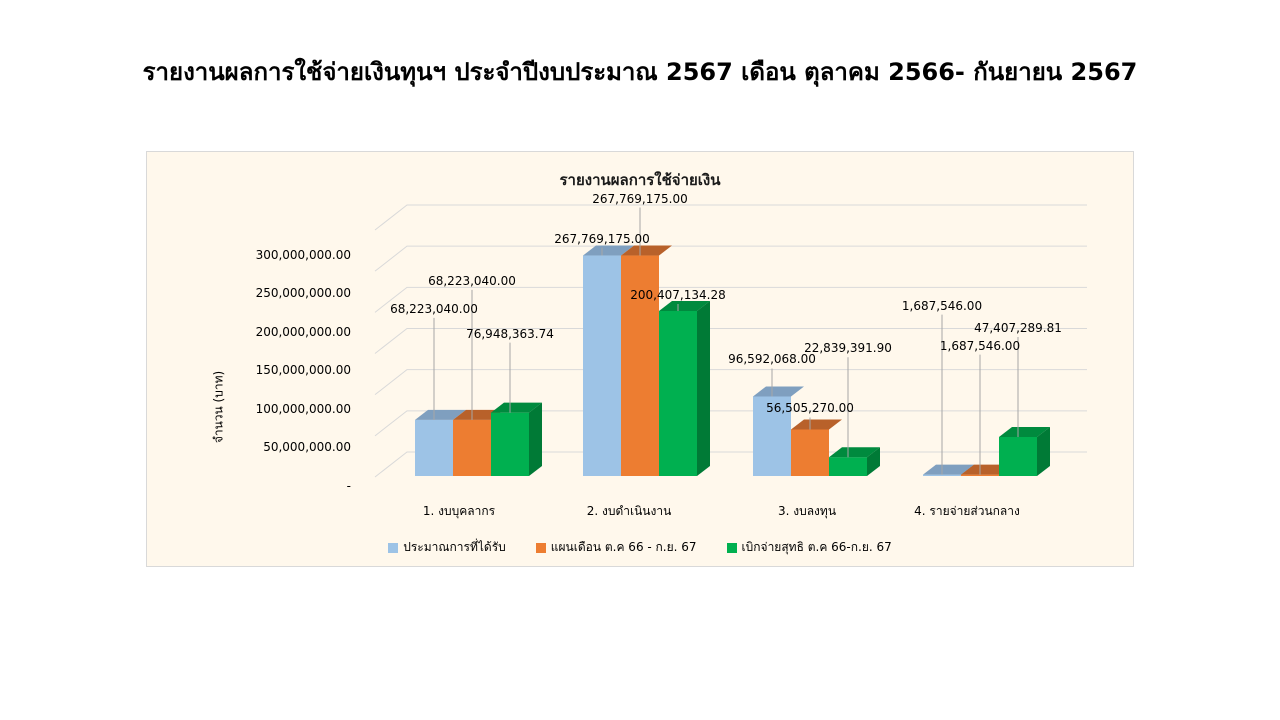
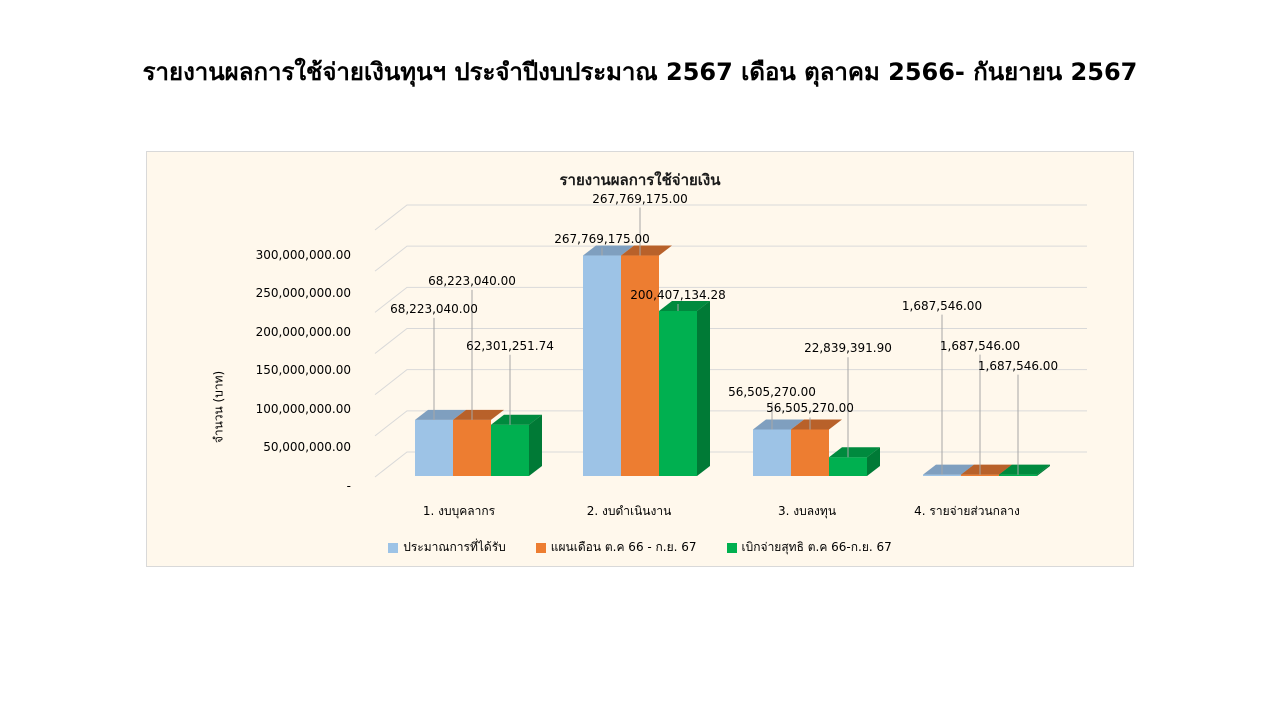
เบิกจ่ายสุทธิ ต.ค 66-ก.ย. 67/1. งบบุคลากร: 76,948,363.74 -> 62,301,251.74
ประมาณการที่ได้รับ/3. งบลงทุน: 96,592,068.00 -> 56,505,270.00
เบิกจ่ายสุทธิ ต.ค 66-ก.ย. 67/4. รายจ่ายส่วนกลาง: 47,407,289.81 -> 1,687,546.00
